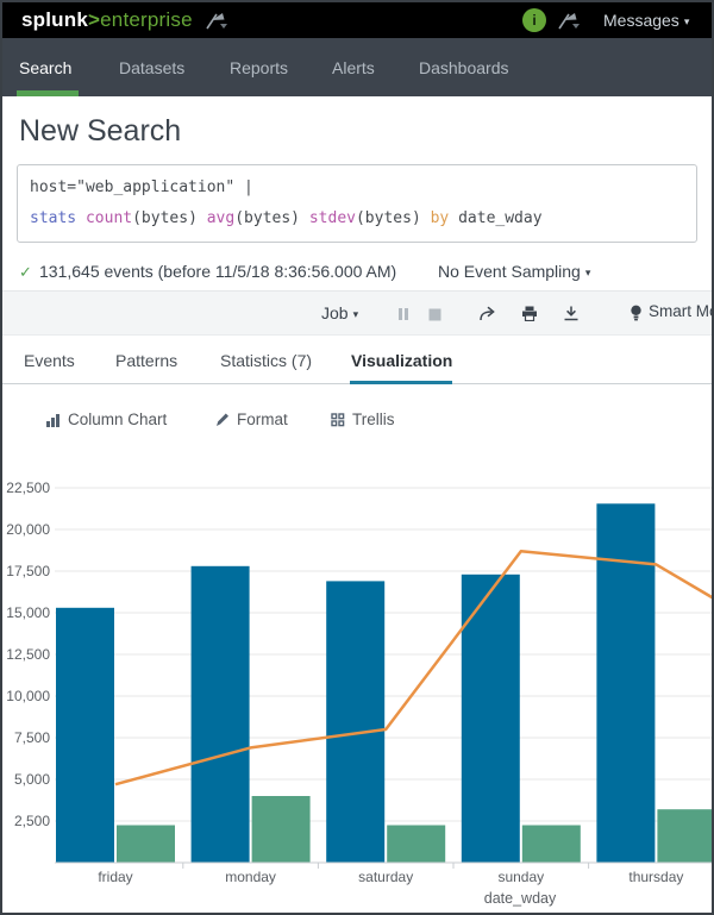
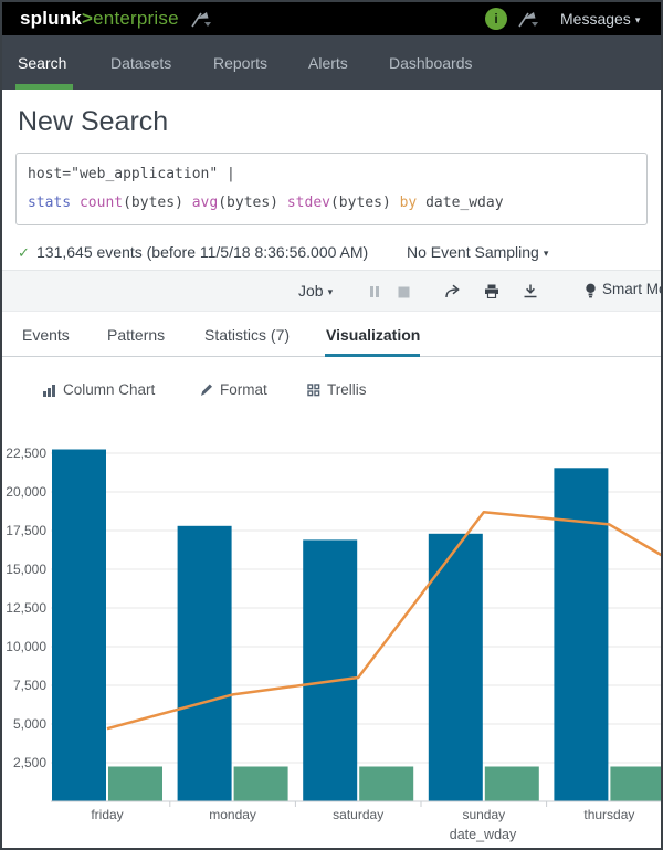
count(bytes)/friday: 15300 -> 22800
avg(bytes)/monday: 4000 -> 2200
avg(bytes)/thursday: 3200 -> 2200
